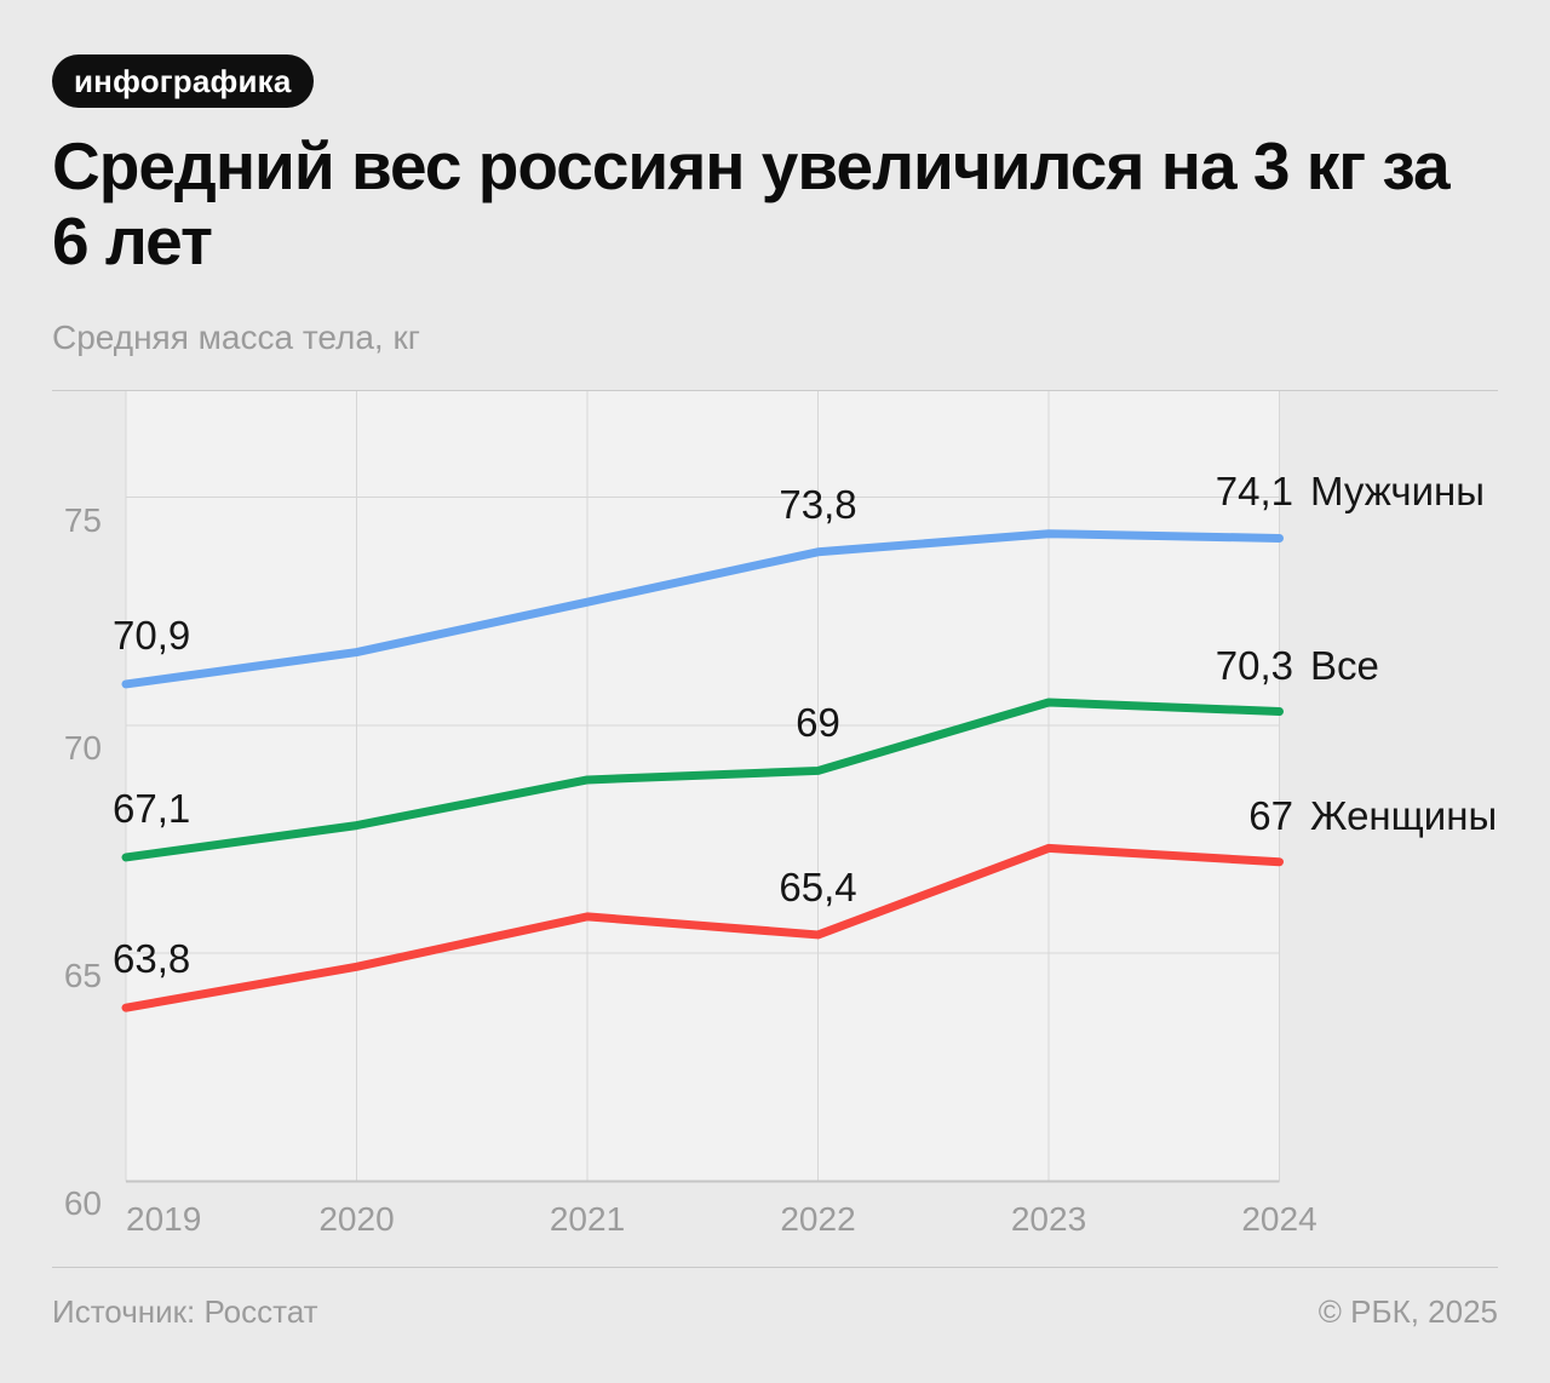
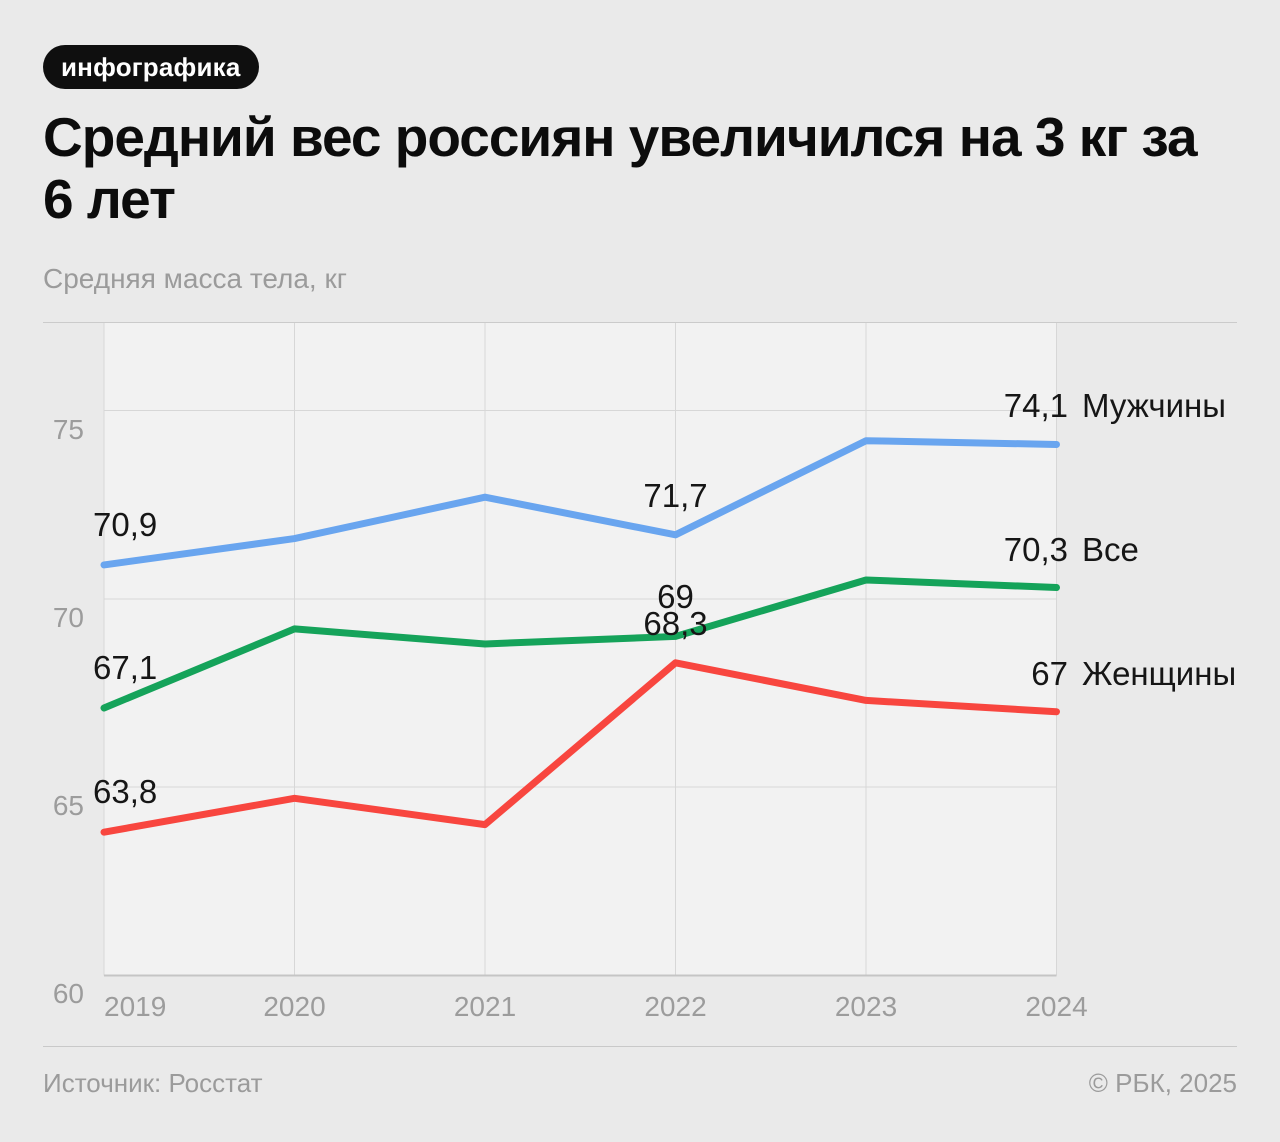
Все/2020: 67.8 -> 69.2
Женщины/2021: 65.8 -> 64.0
Мужчины/2022: 73,8 -> 71,7
Женщины/2022: 65,4 -> 68,3
